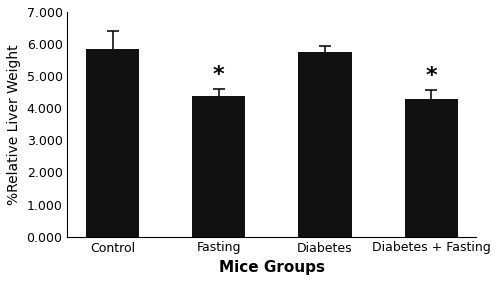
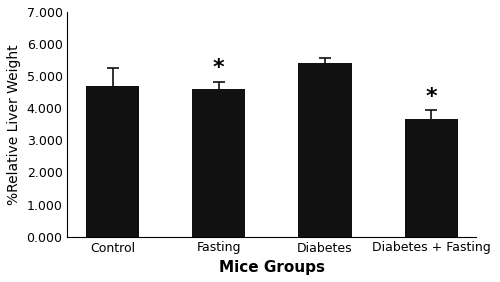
Control: 5.85 -> 4.70
Fasting: 4.38 -> 4.60
Diabetes: 5.75 -> 5.40
Diabetes + Fasting: 4.30 -> 3.65
